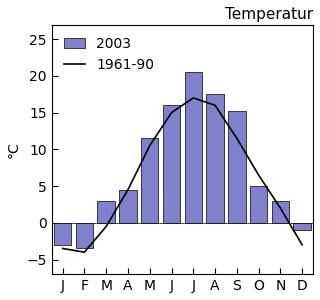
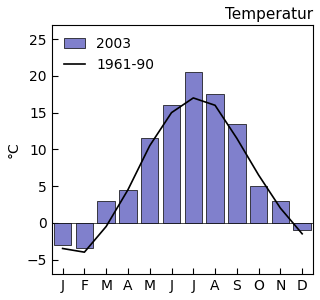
2003/S: 15.2 -> 13.5
1961-90/D: -3.0 -> -1.5
